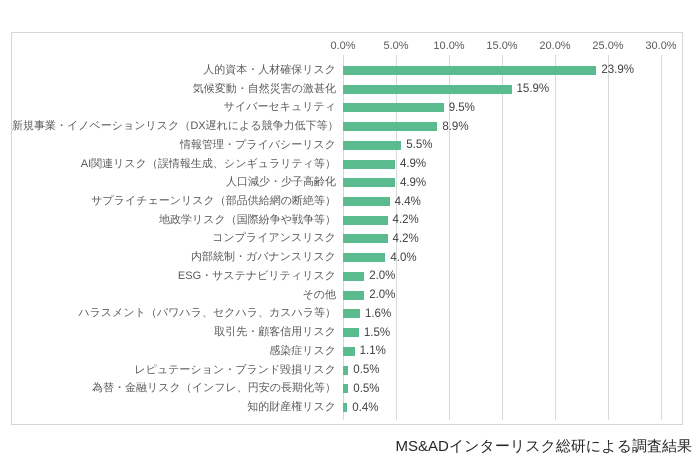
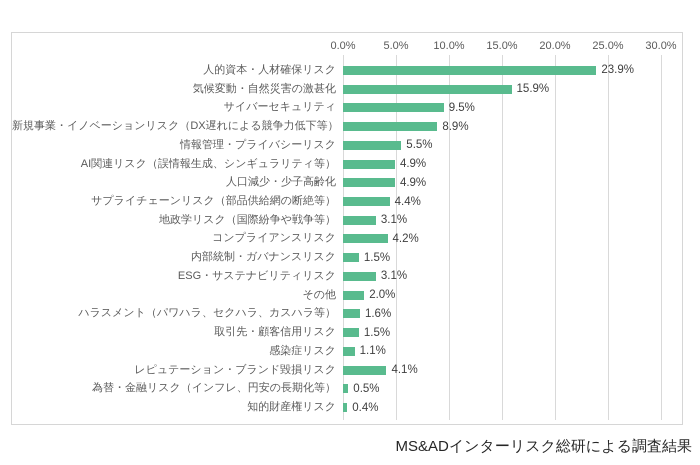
地政学リスク（国際紛争や戦争等）: 4.2% -> 3.1%
内部統制・ガバナンスリスク: 4.0% -> 1.5%
ESG・サステナビリティリスク: 2.0% -> 3.1%
レピュテーション・ブランド毀損リスク: 0.5% -> 4.1%
